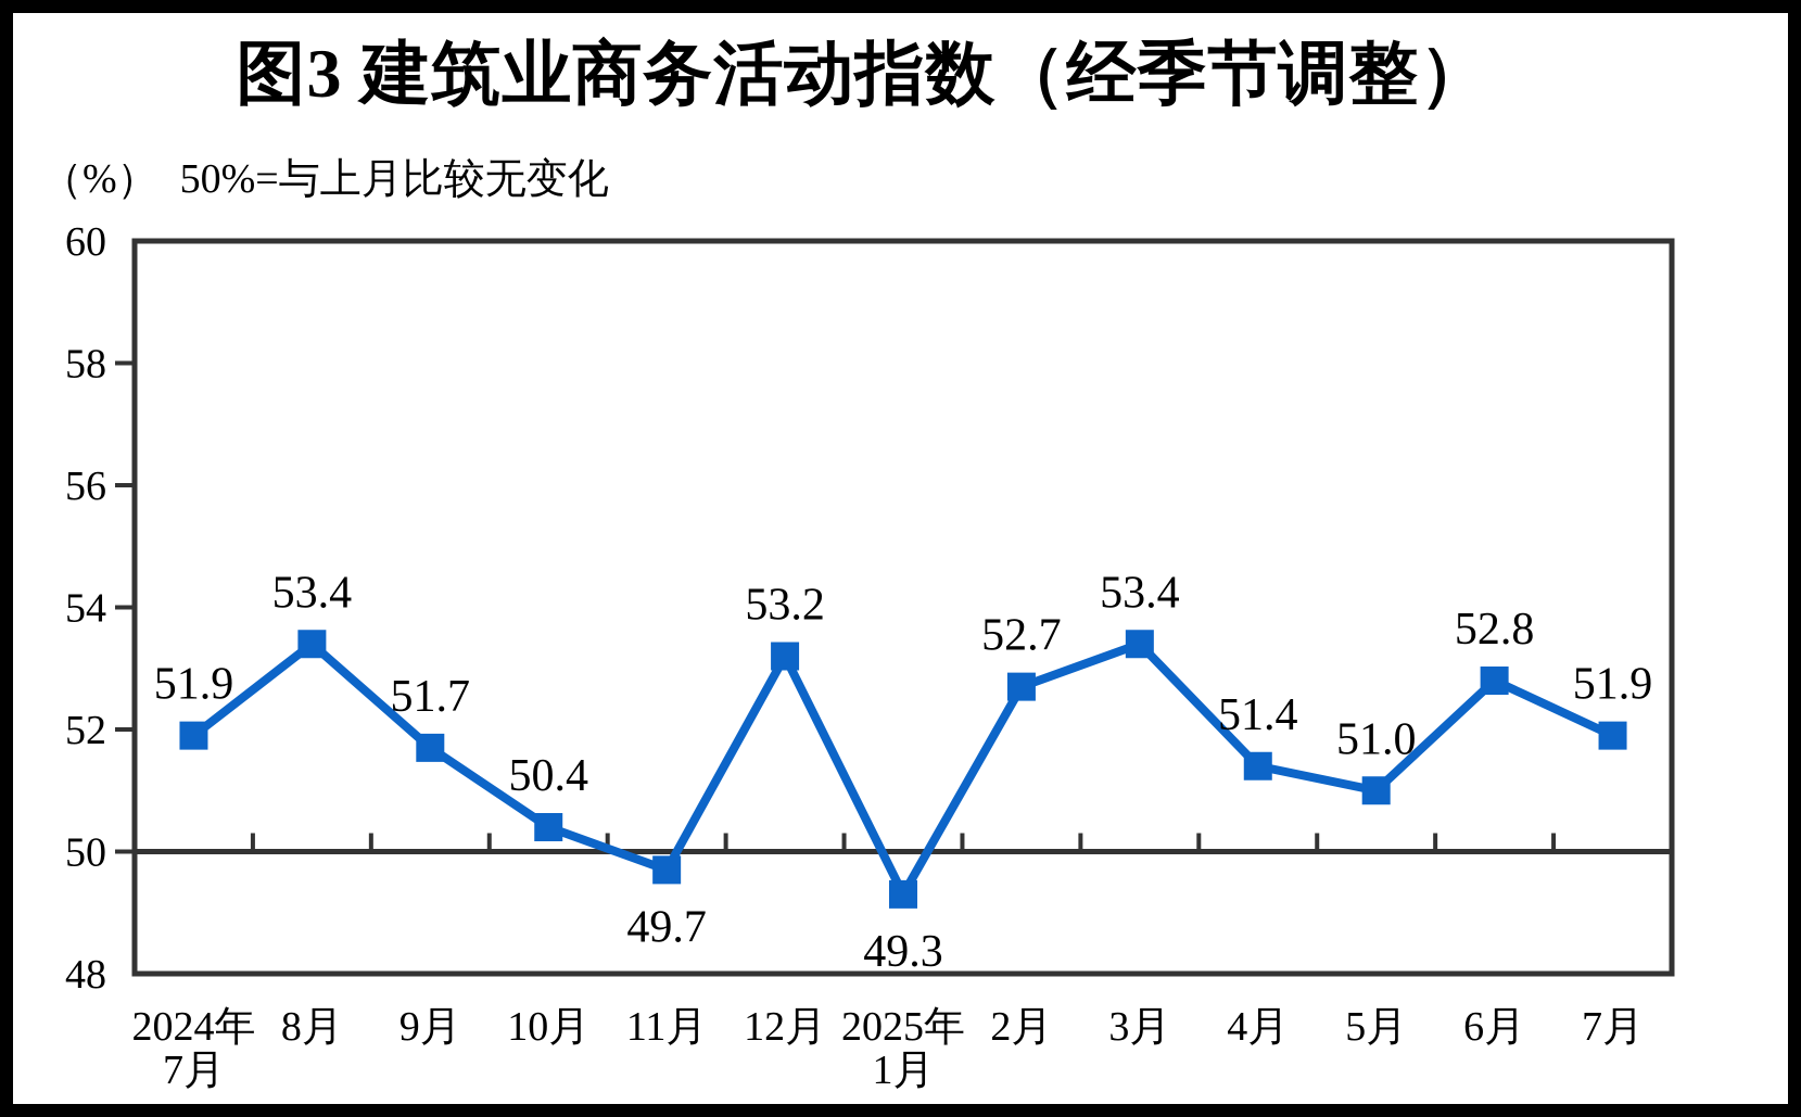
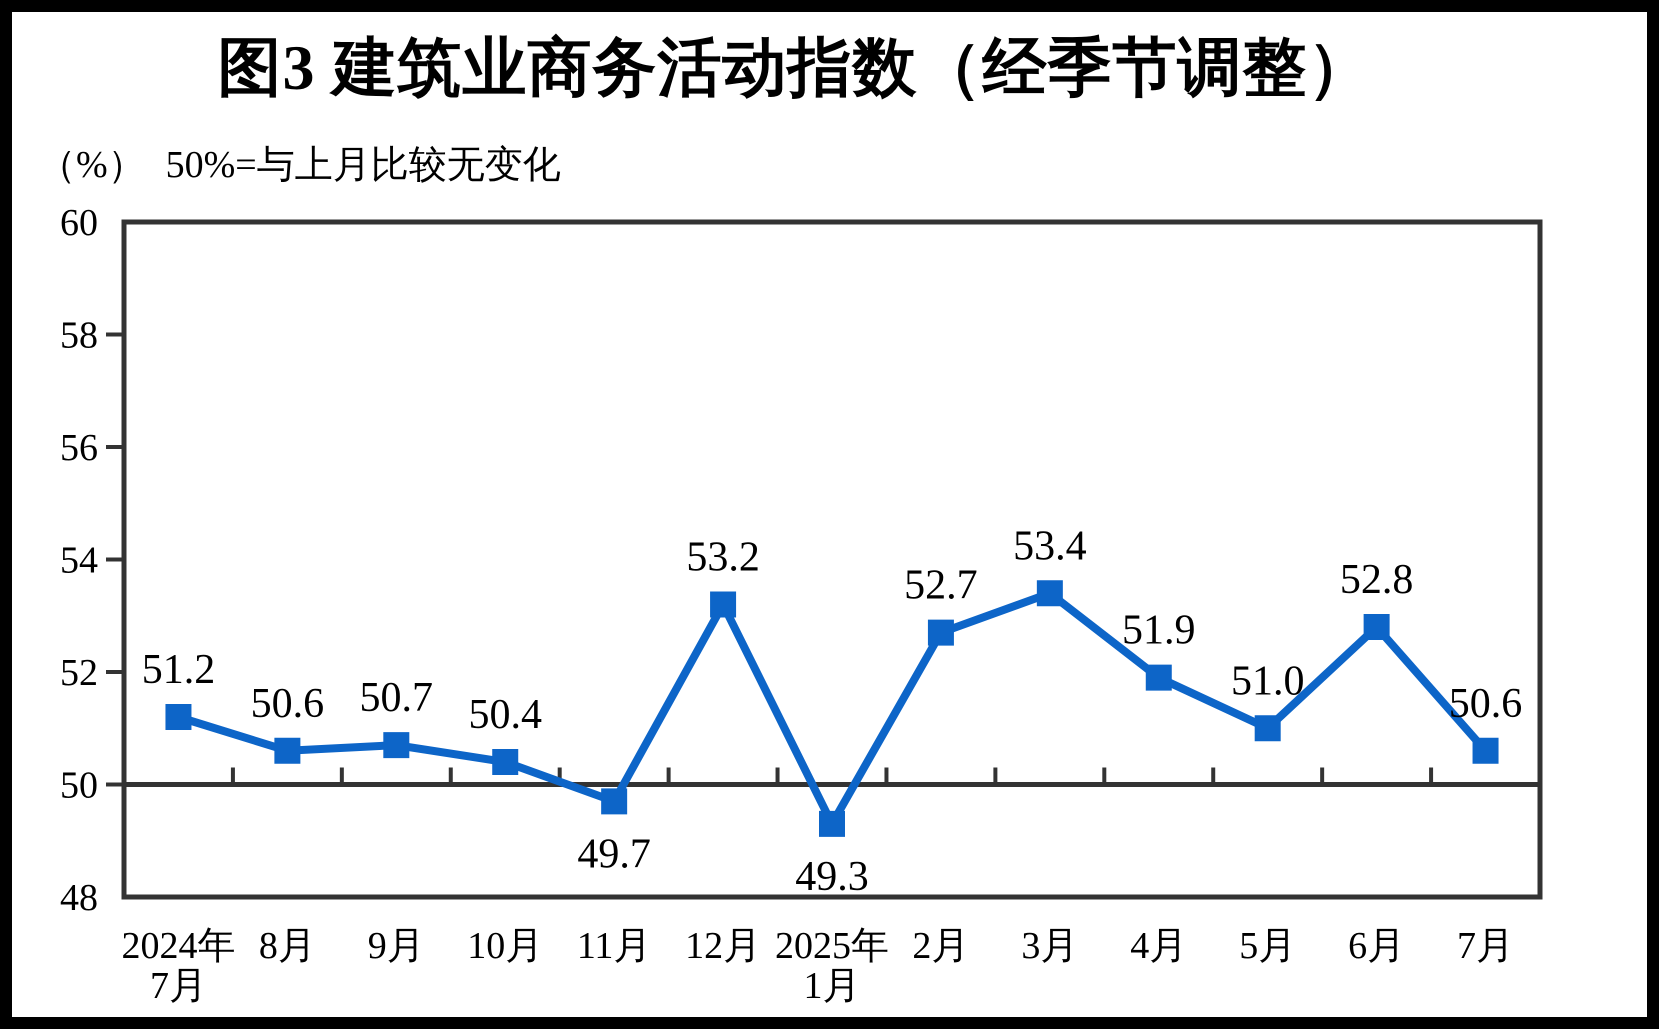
2024年 7月: 51.9 -> 51.2
8月: 53.4 -> 50.6
9月: 51.7 -> 50.7
4月: 51.4 -> 51.9
7月: 51.9 -> 50.6
